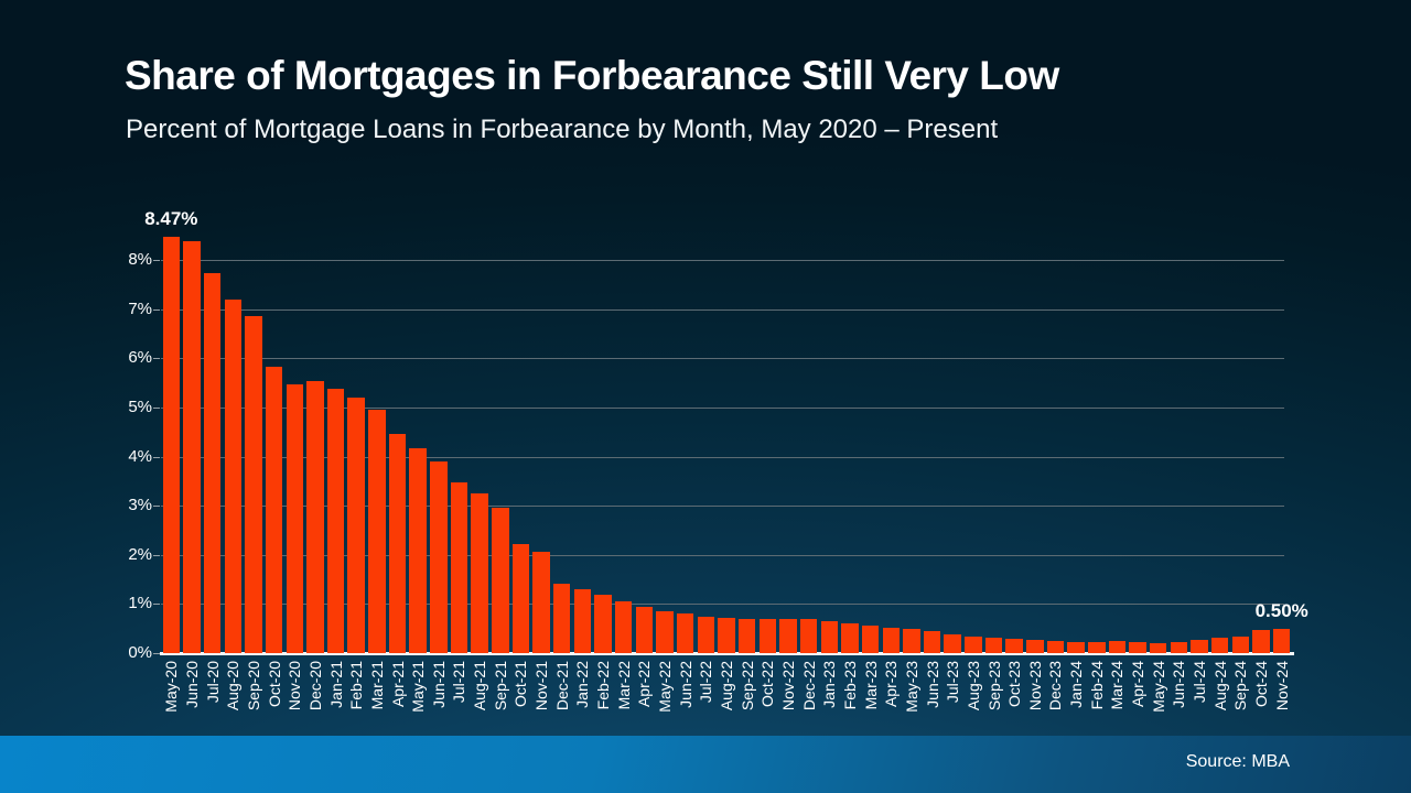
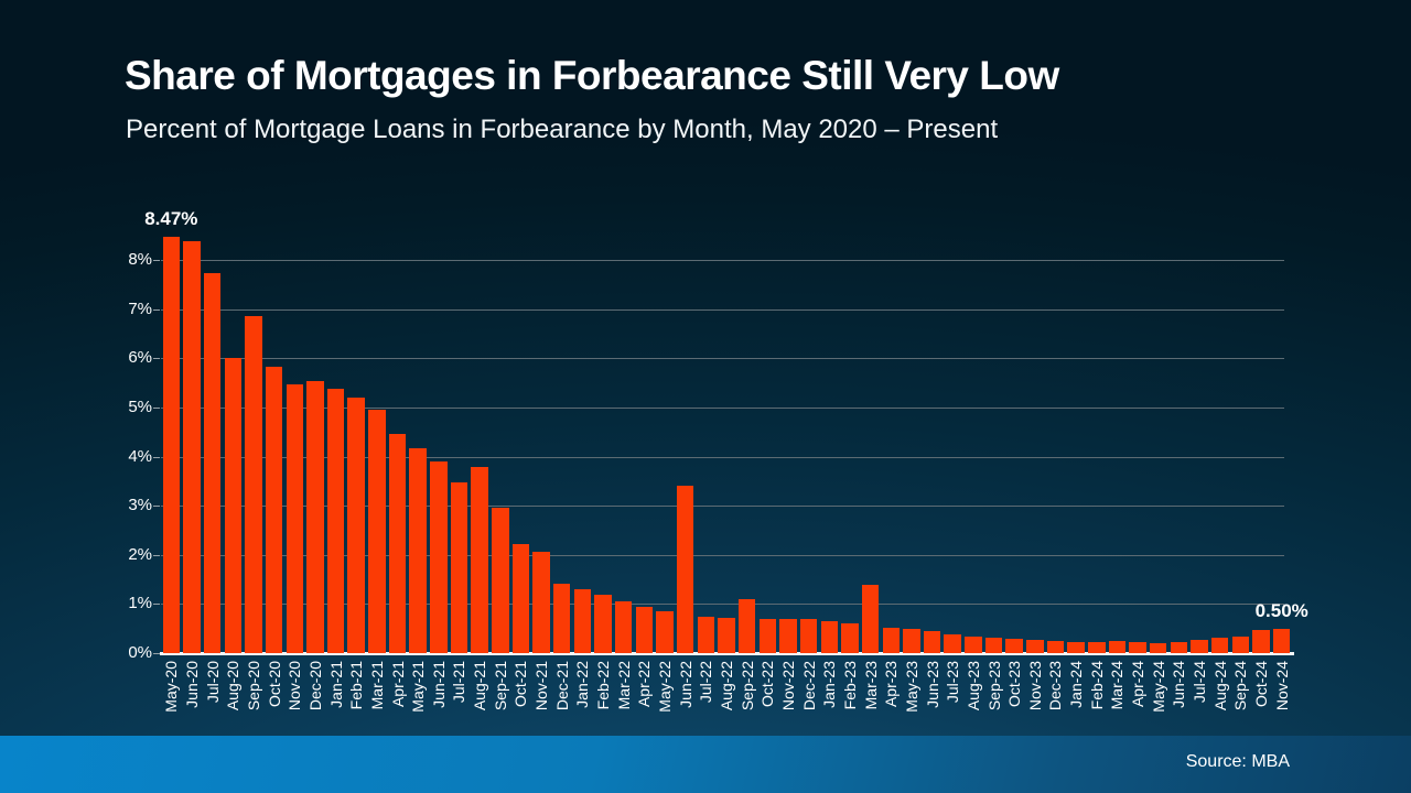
Aug-20: 7.2% -> 6.0%
Aug-21: 3.2% -> 3.8%
Jun-22: 0.8% -> 3.4%
Sep-22: 0.7% -> 1.1%
Mar-23: 0.6% -> 1.4%
